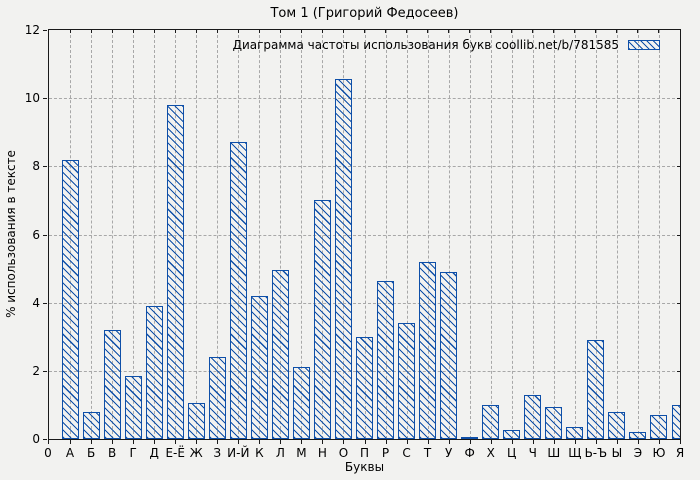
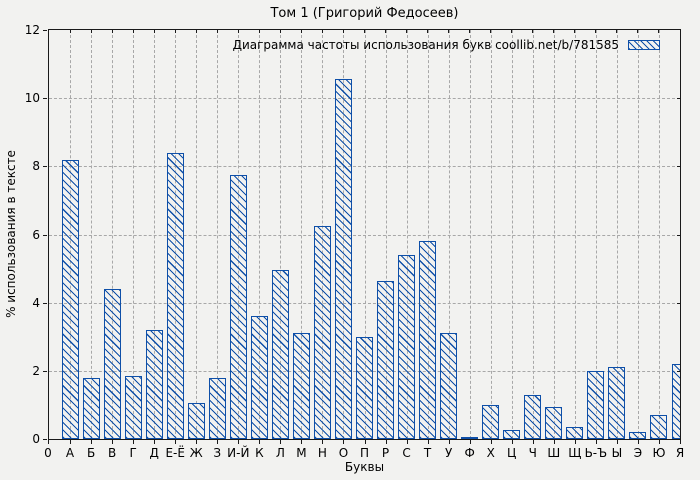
Б: 0.8 -> 1.8
В: 3.2 -> 4.4
Д: 3.9 -> 3.2
Е-Ё: 9.8 -> 8.4
З: 2.4 -> 1.8
И-Й: 8.7 -> 7.8
К: 4.2 -> 3.6
М: 2.1 -> 3.1
Н: 7.0 -> 6.2
С: 3.4 -> 5.4
Т: 5.2 -> 5.8
У: 4.9 -> 3.1
Ь-Ъ: 2.9 -> 2.0
Ы: 0.8 -> 2.1
Я: 1.0 -> 2.2
